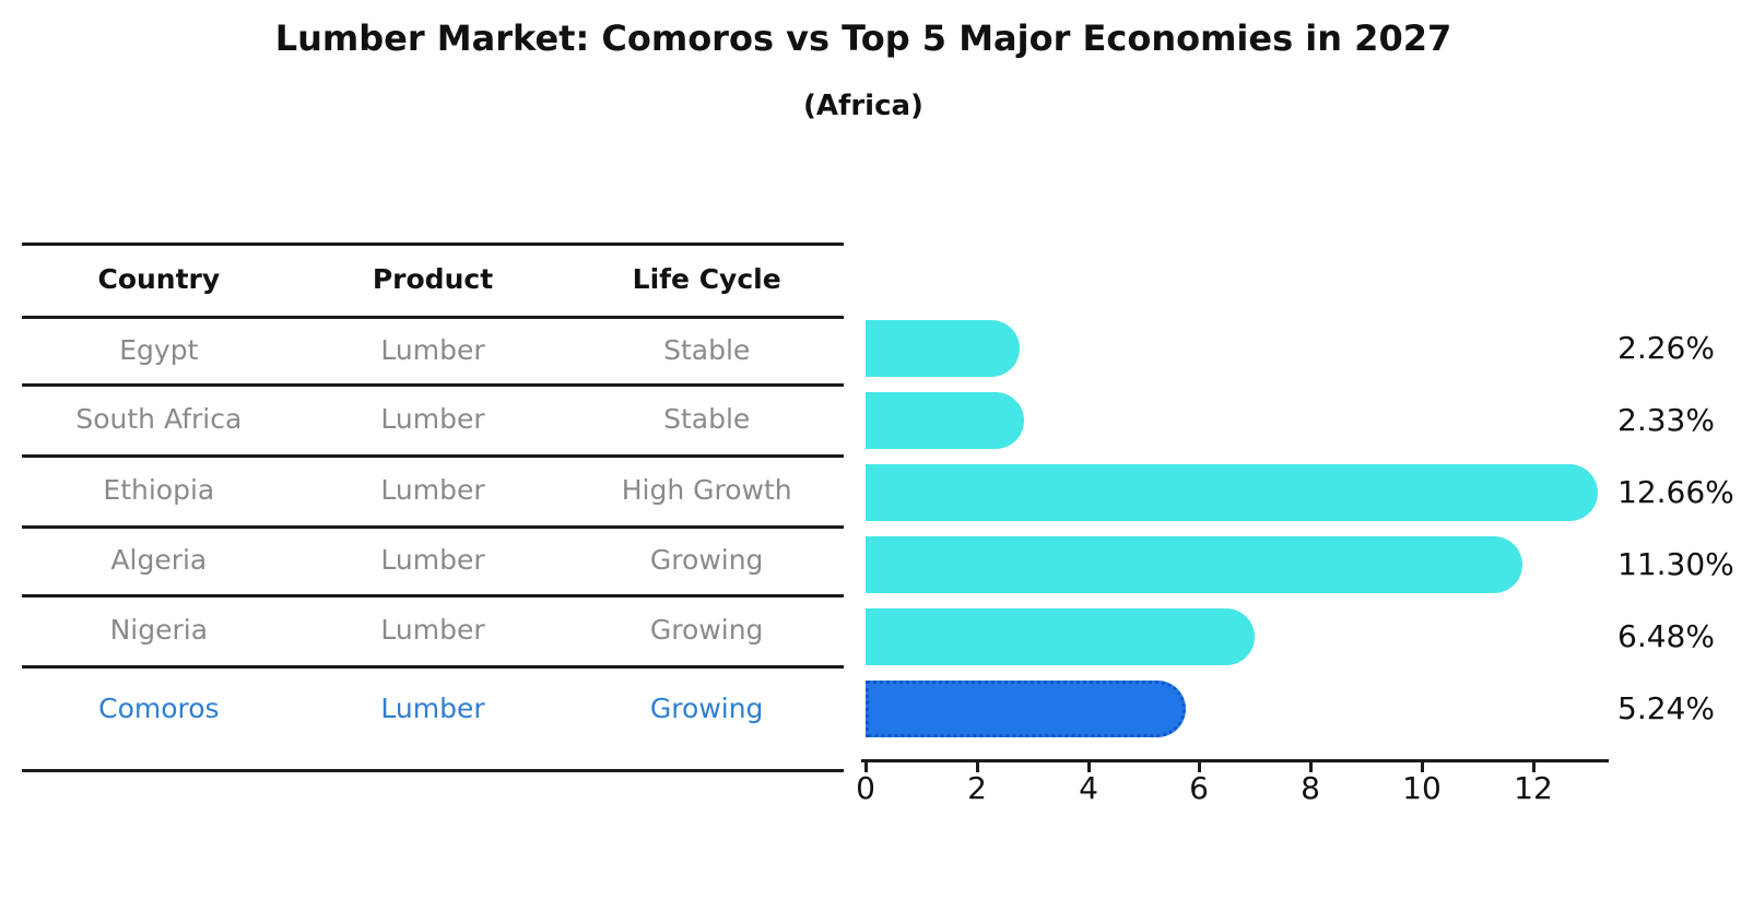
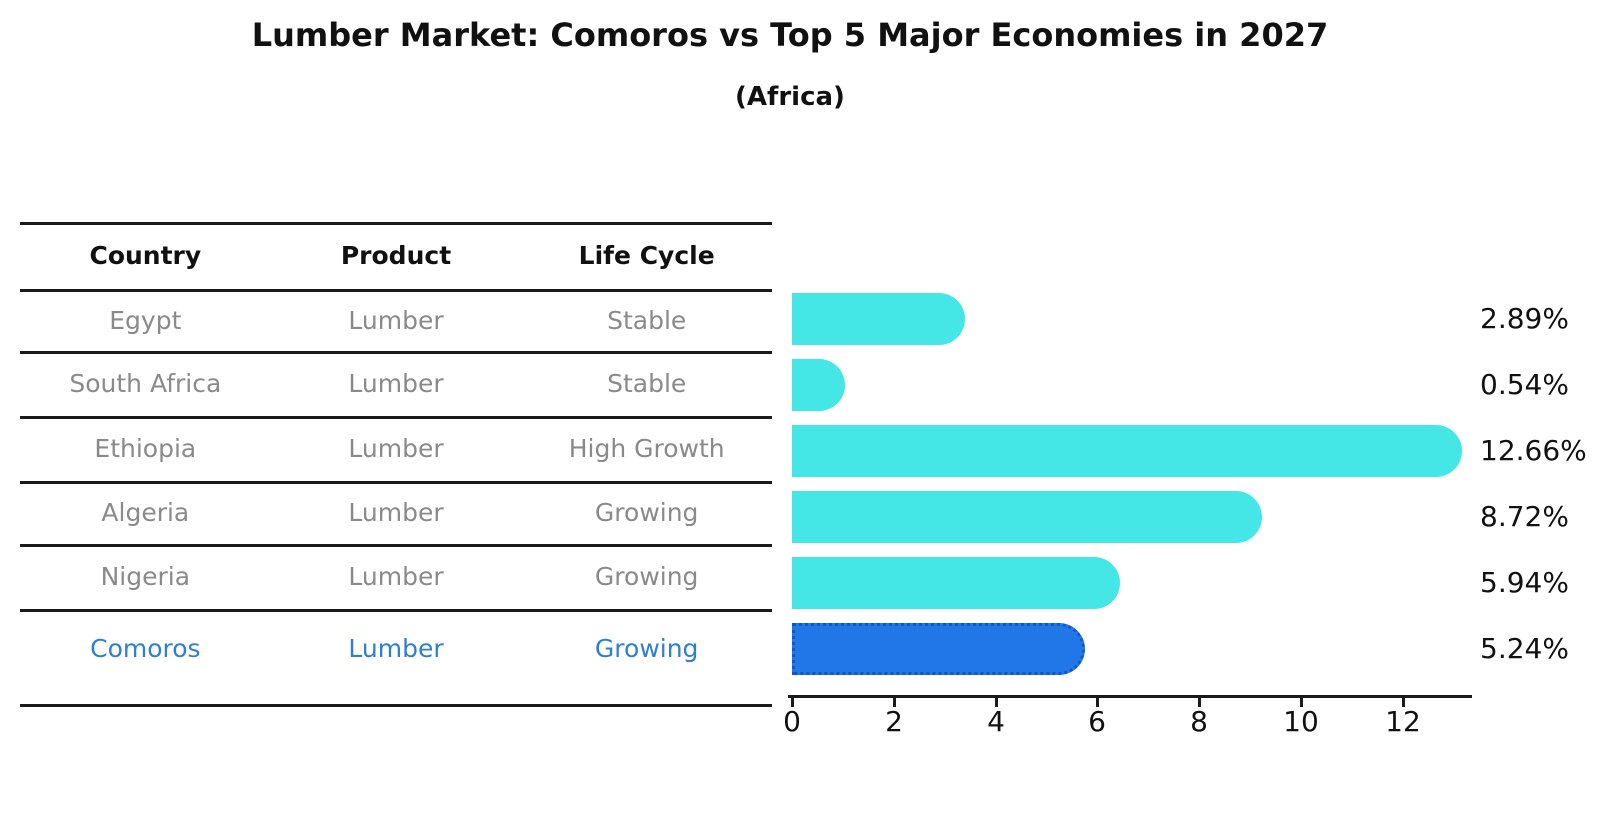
Egypt: 2.26% -> 2.89%
South Africa: 2.33% -> 0.54%
Algeria: 11.30% -> 8.72%
Nigeria: 6.48% -> 5.94%
